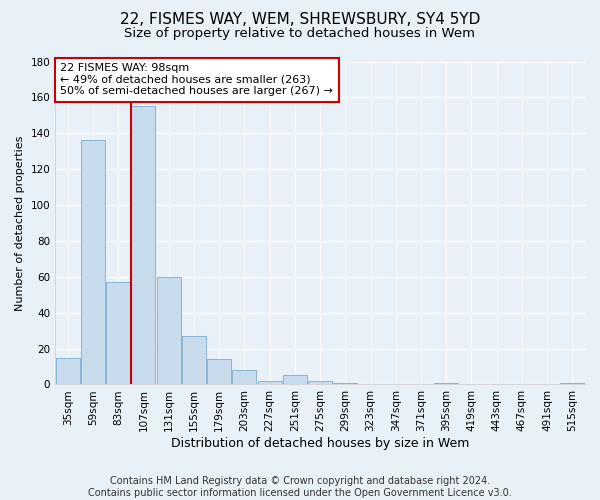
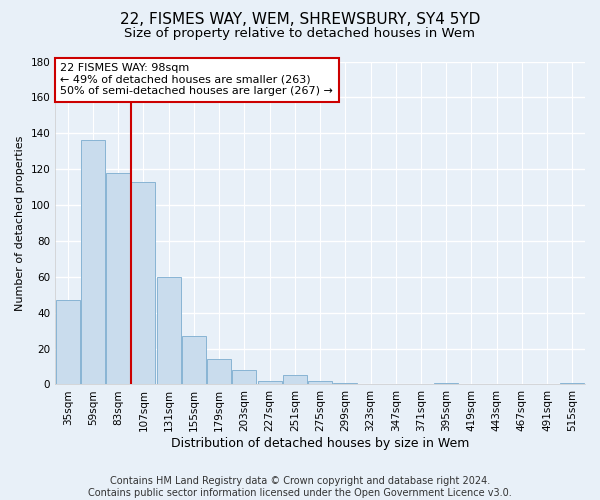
35sqm: 15 -> 47
83sqm: 57 -> 118
107sqm: 155 -> 113
